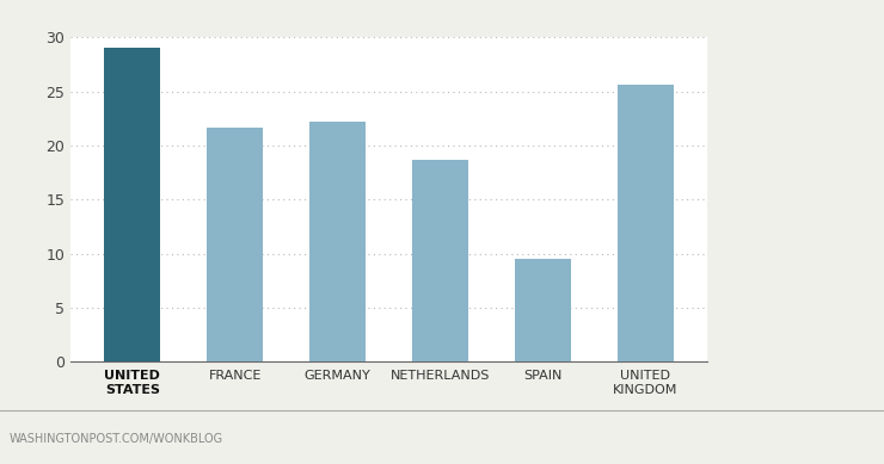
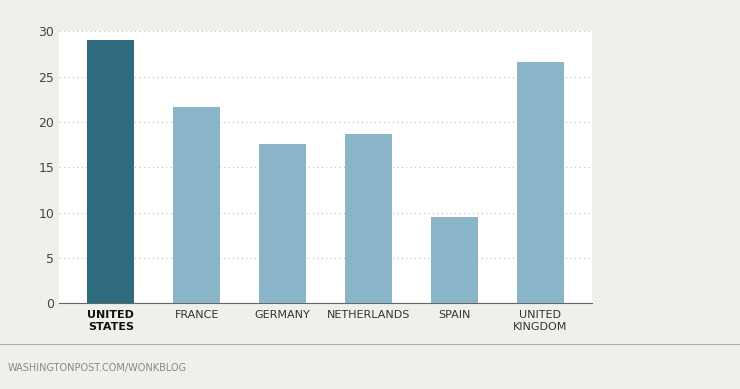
GERMANY: 22.2 -> 17.6
UNITED KINGDOM: 25.6 -> 26.6
